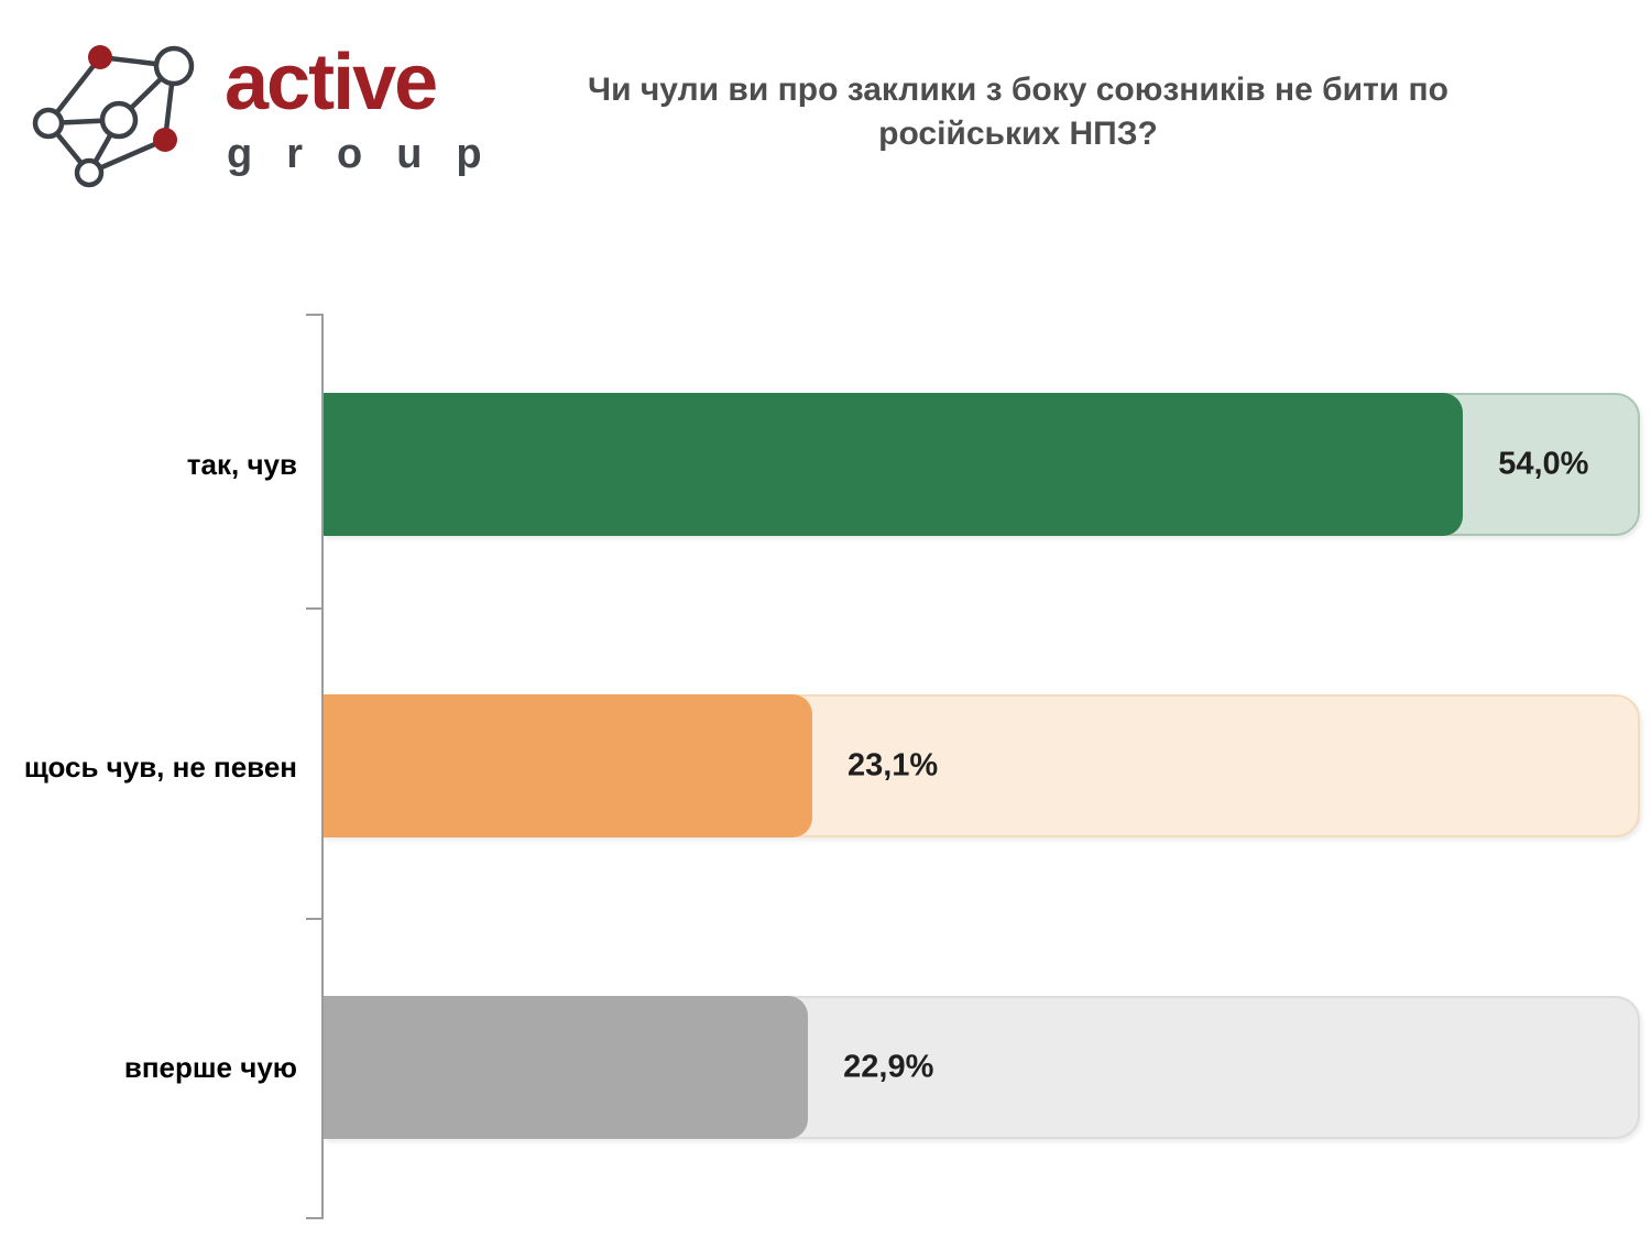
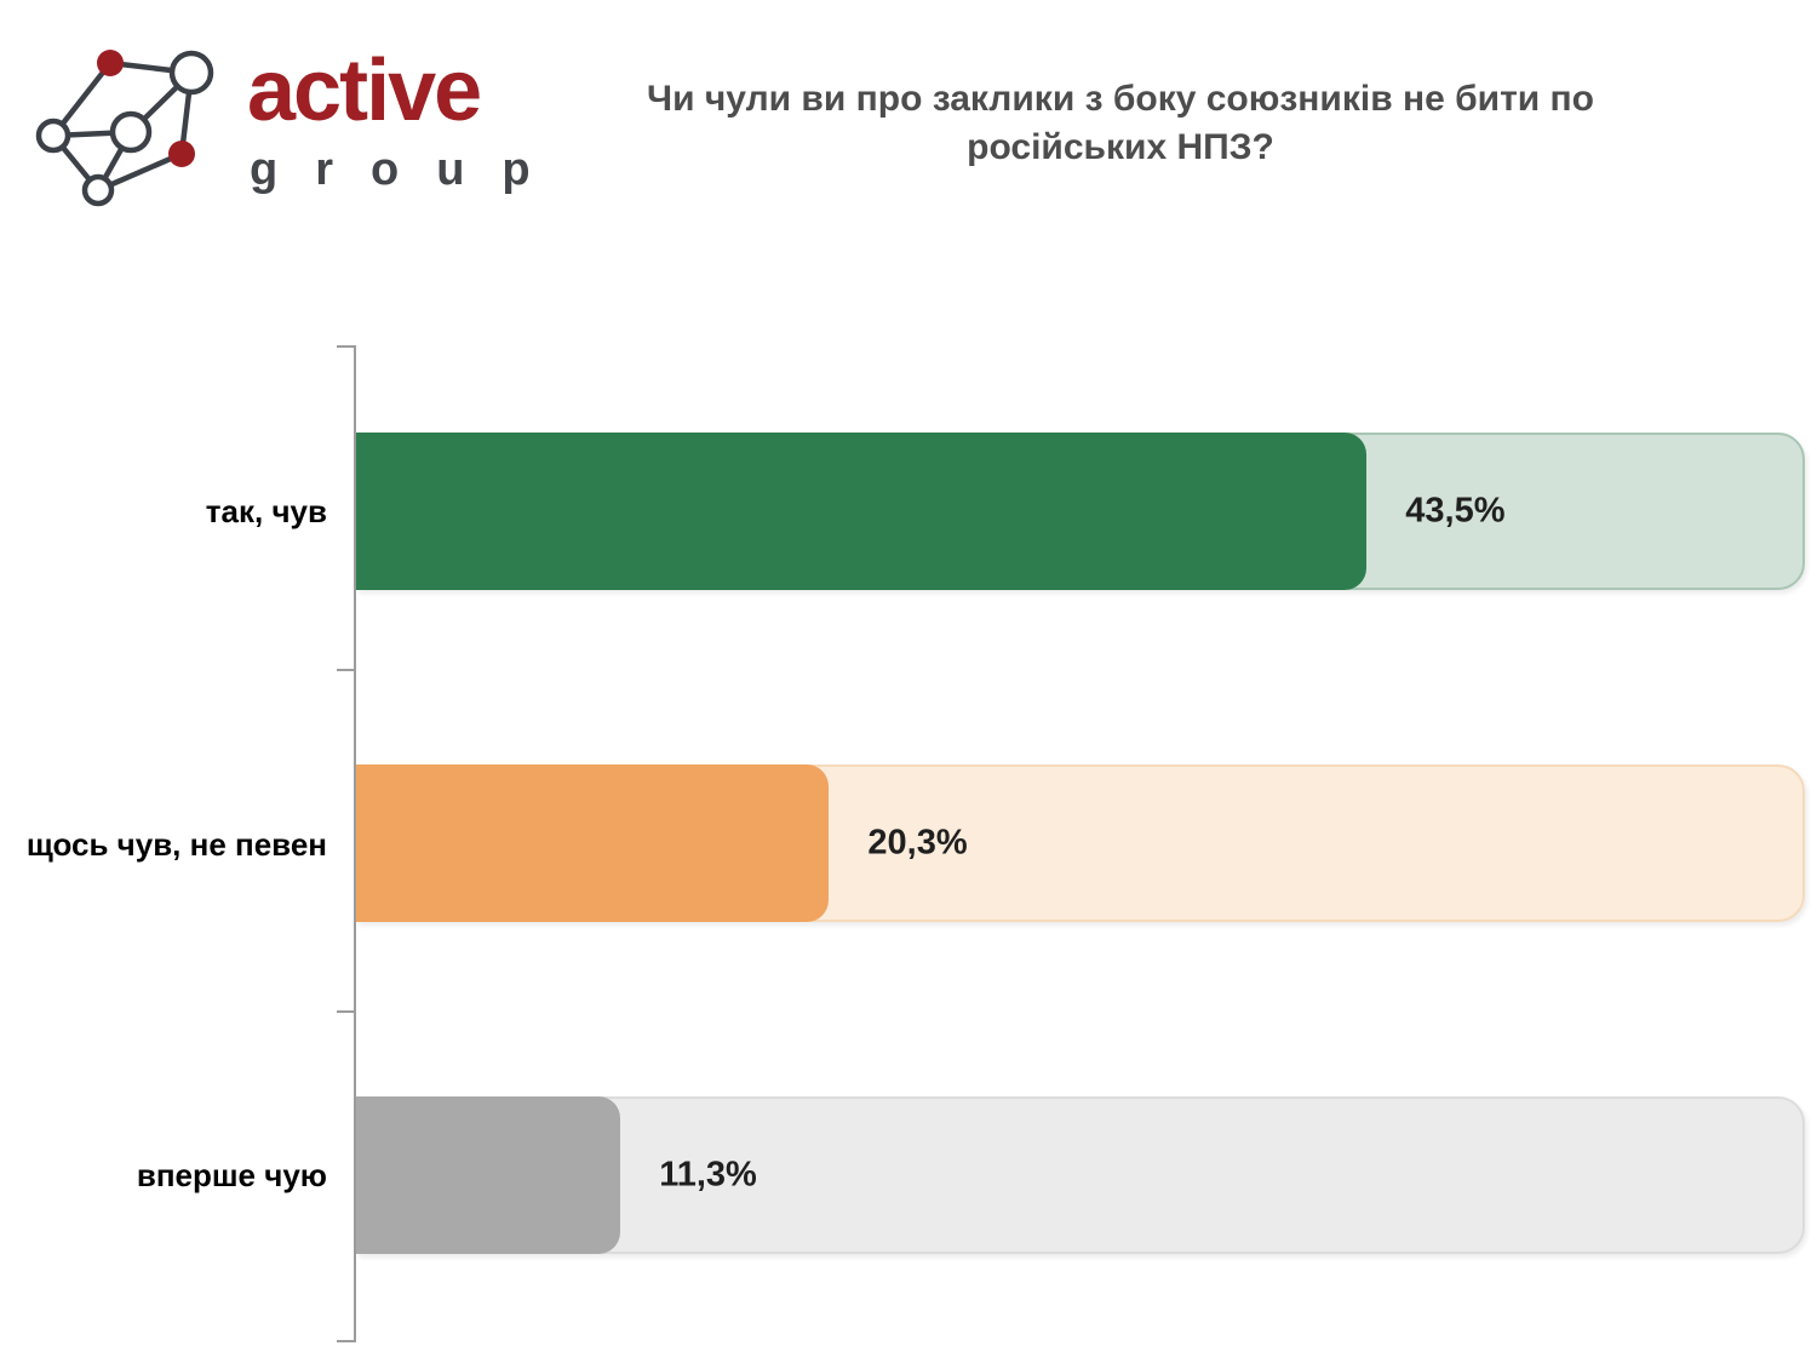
так, чув: 54,0% -> 43,5%
щось чув, не певен: 23,1% -> 20,3%
вперше чую: 22,9% -> 11,3%
